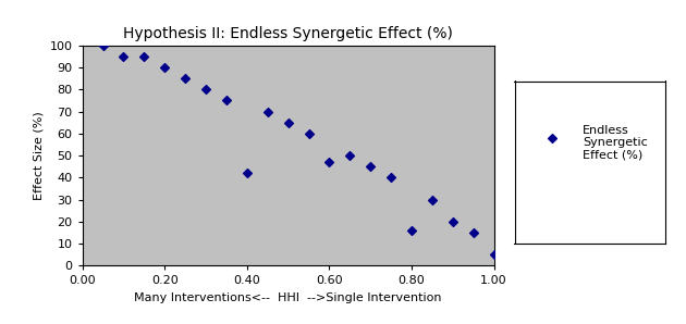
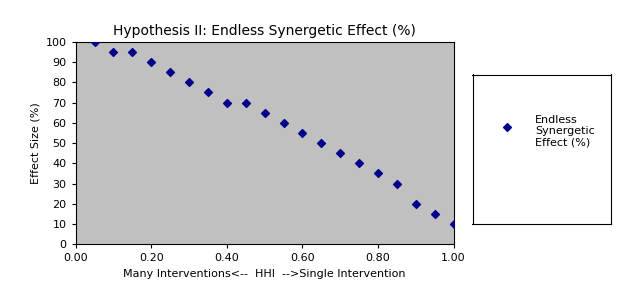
0.40: 42 -> 70
0.60: 47 -> 55
0.80: 16 -> 35
1.00: 5 -> 10
